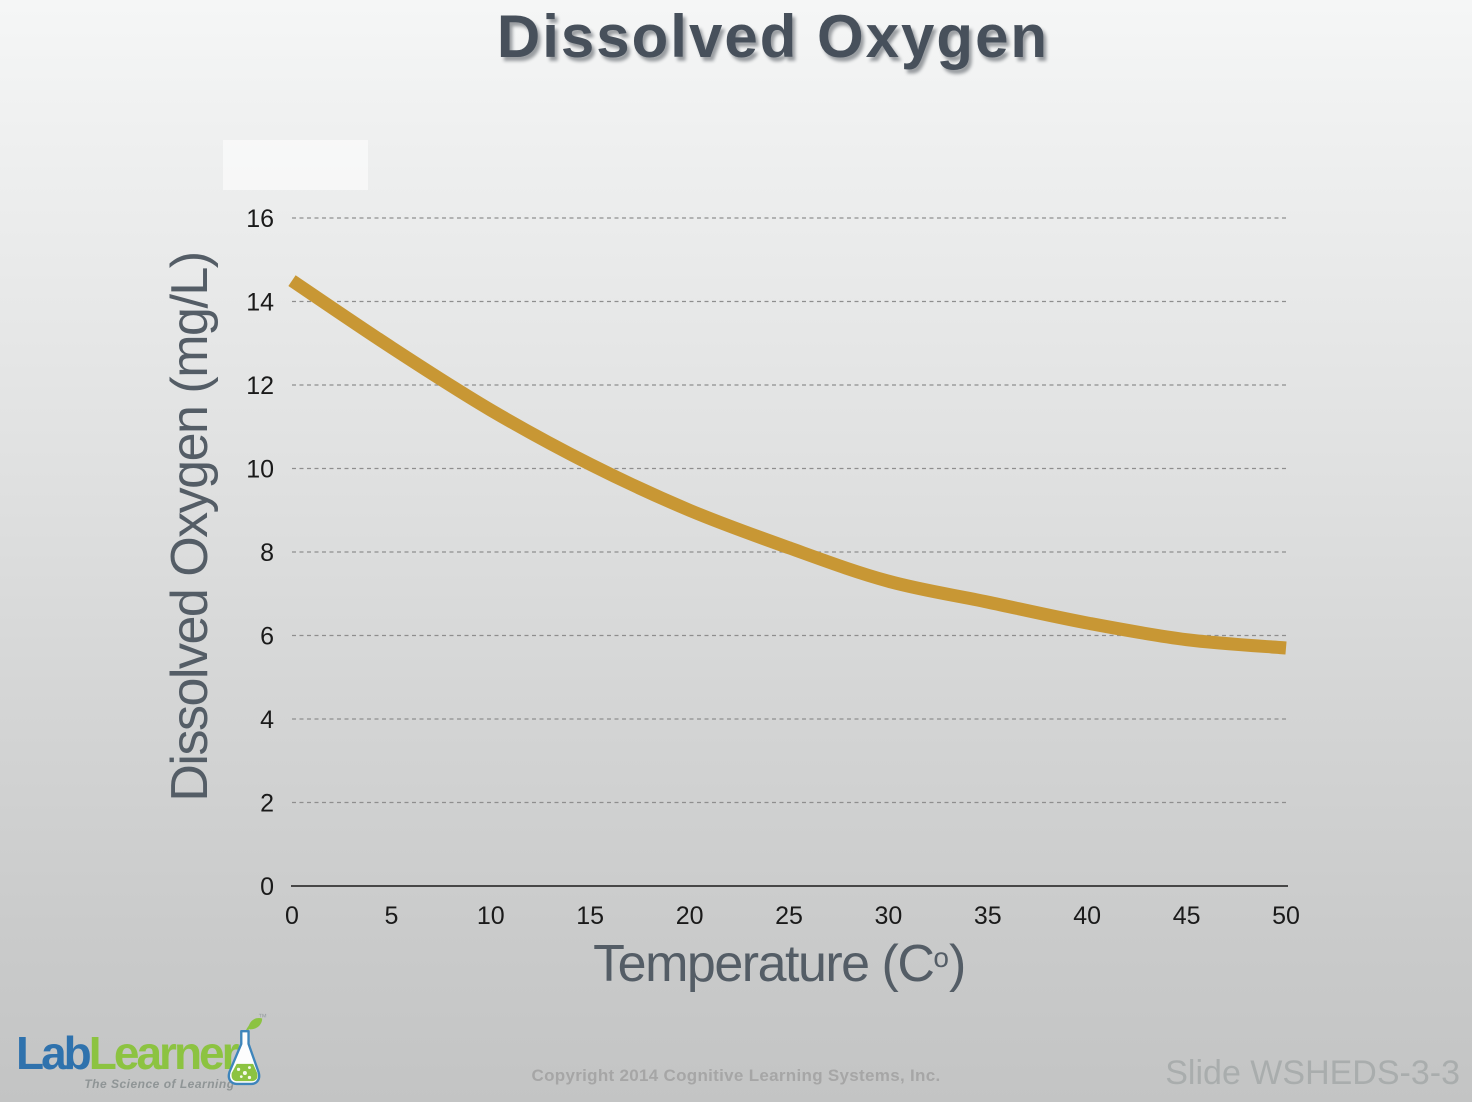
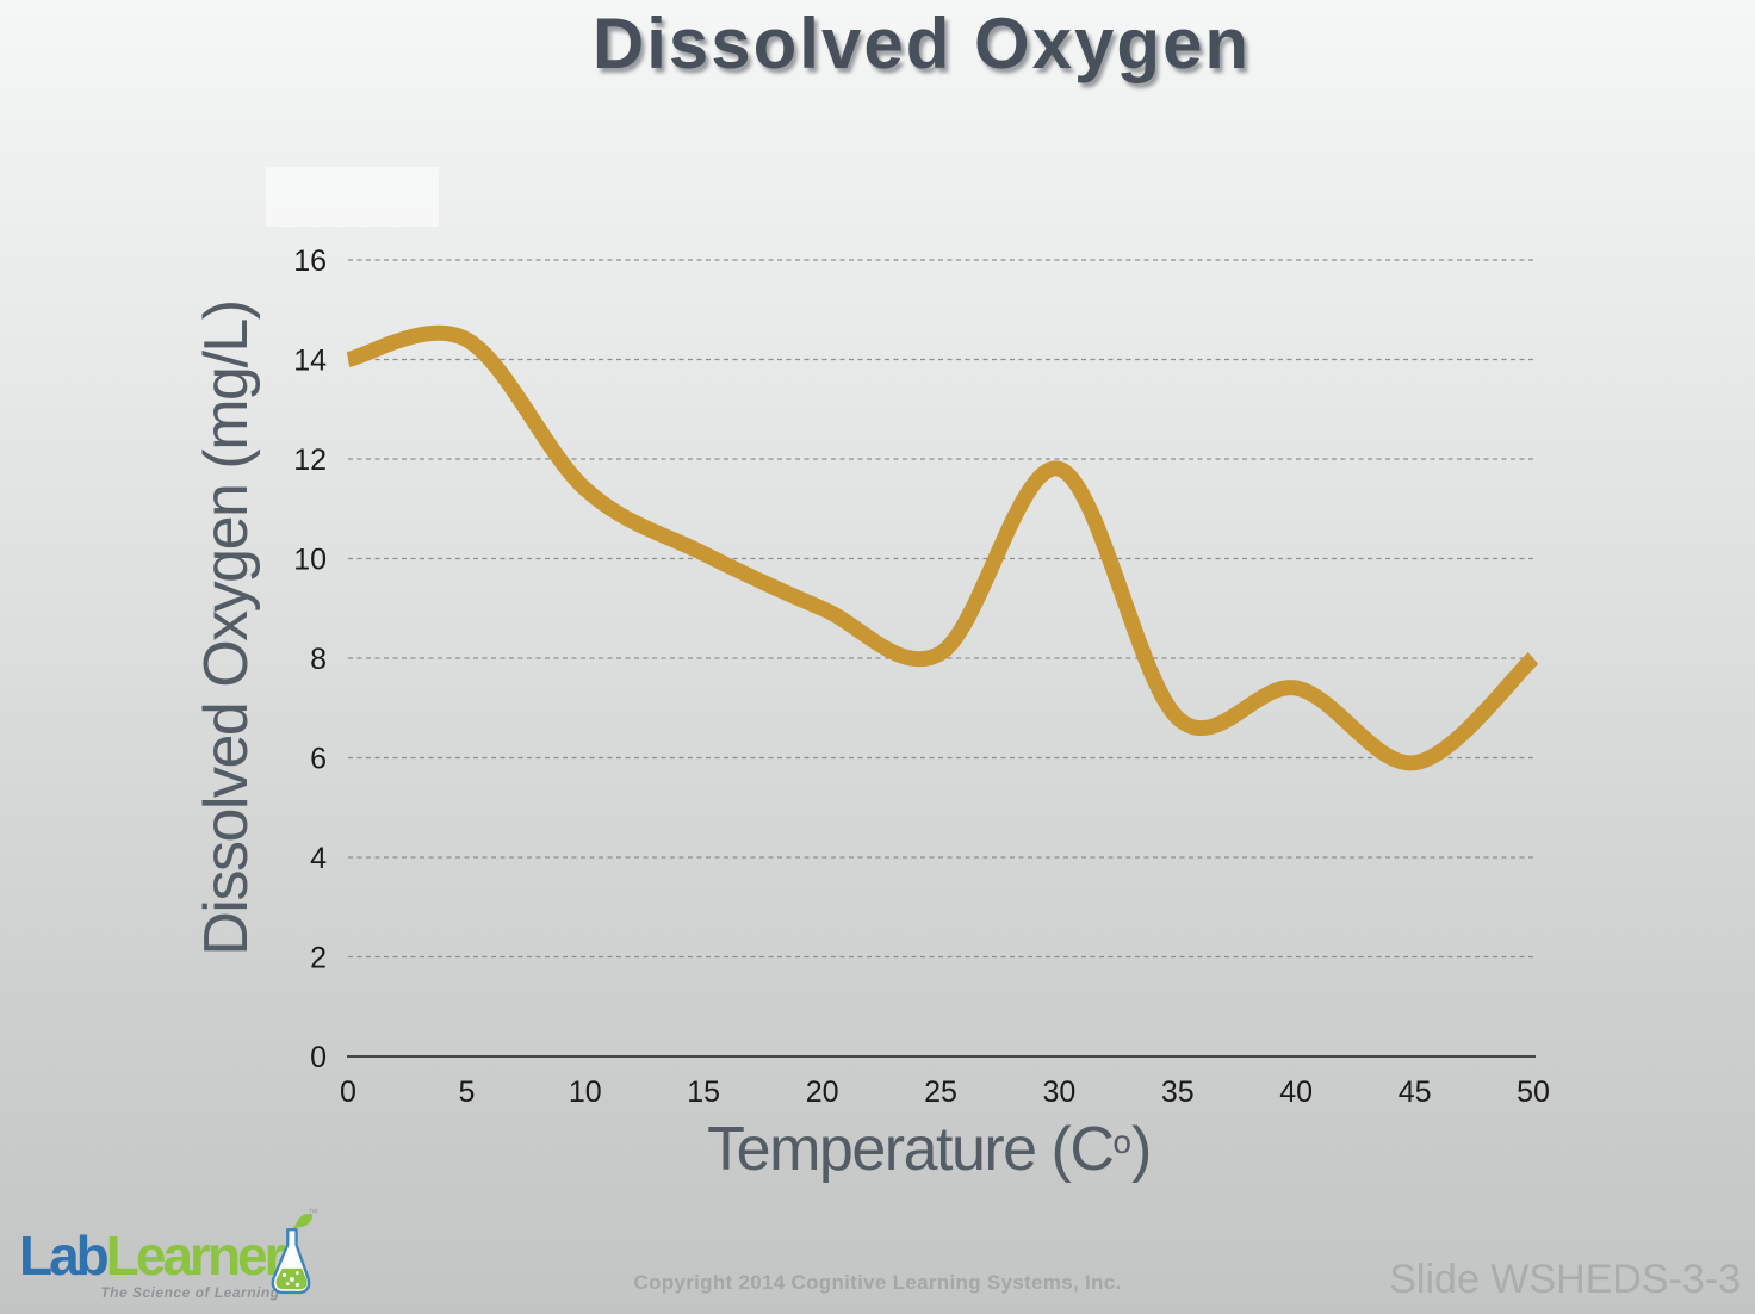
0: 14.5 -> 14.0
5: 12.9 -> 14.4
30: 7.3 -> 11.8
40: 6.3 -> 7.4
50: 5.7 -> 8.0
